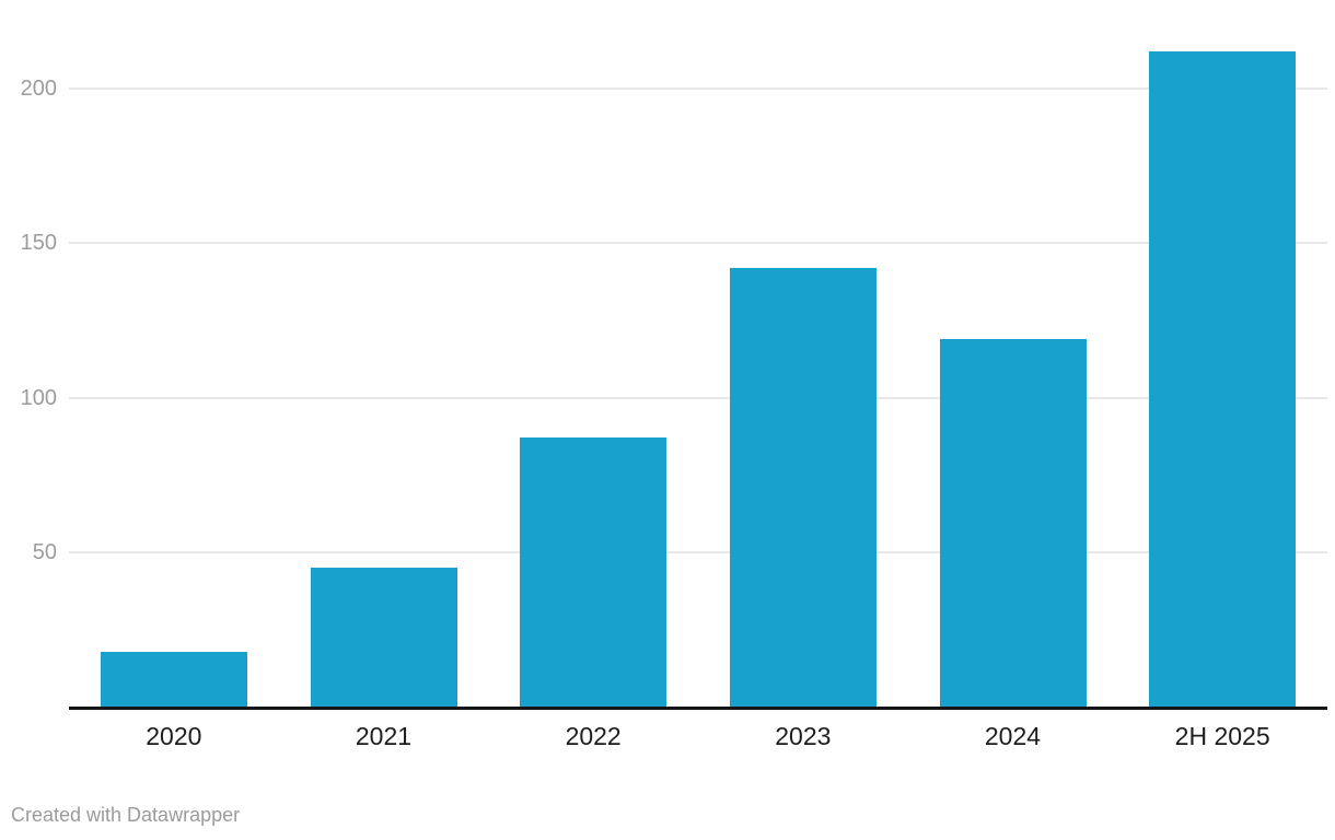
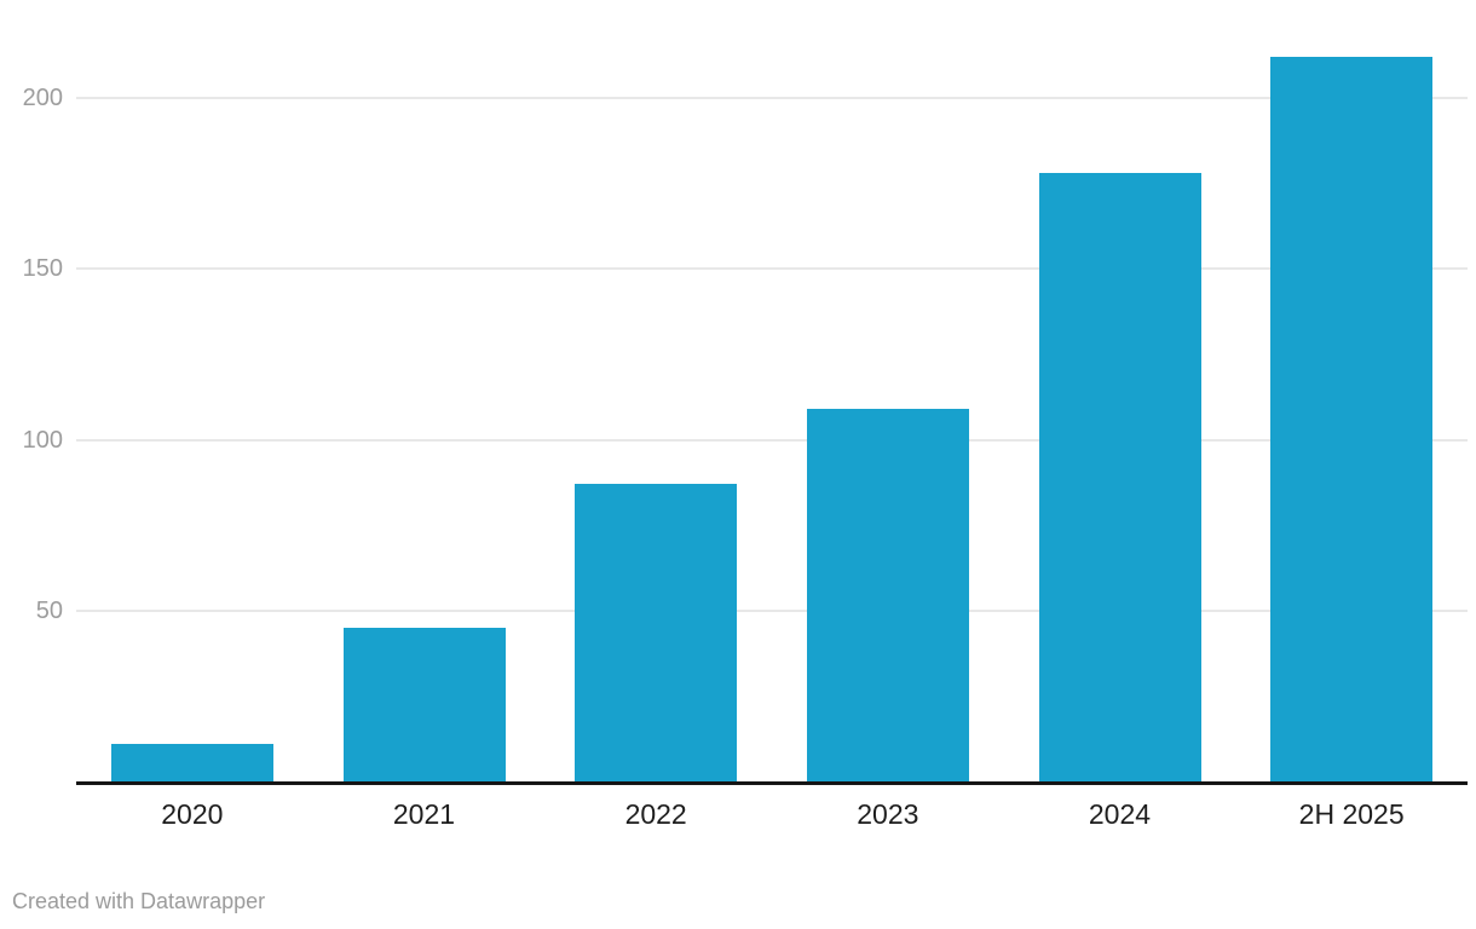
2020: 18 -> 11
2023: 142 -> 109
2024: 119 -> 178
